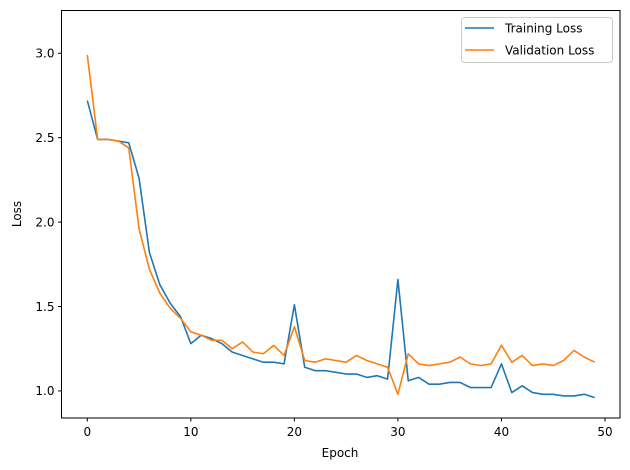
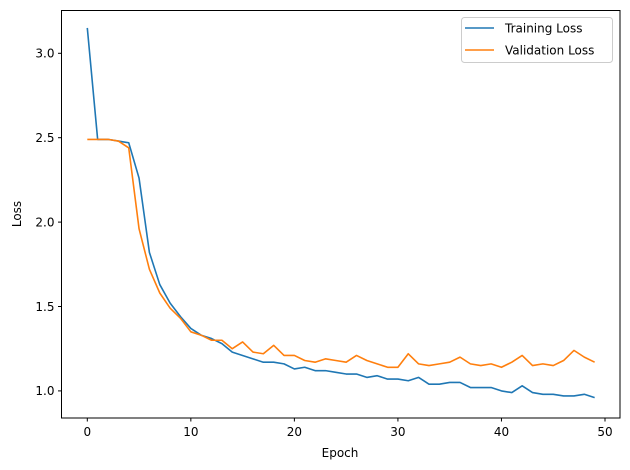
Training Loss/0: 2.72 -> 3.15
Validation Loss/0: 2.99 -> 2.49
Training Loss/10: 1.28 -> 1.37
Training Loss/20: 1.51 -> 1.13
Validation Loss/20: 1.38 -> 1.21
Training Loss/30: 1.66 -> 1.07
Validation Loss/30: 0.98 -> 1.14
Training Loss/40: 1.16 -> 1.00
Validation Loss/40: 1.27 -> 1.14
